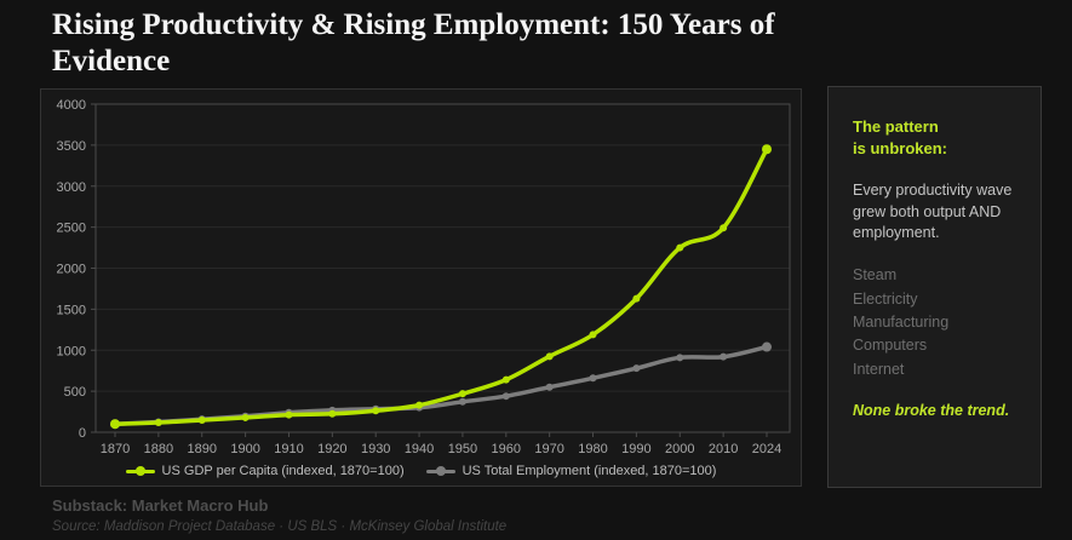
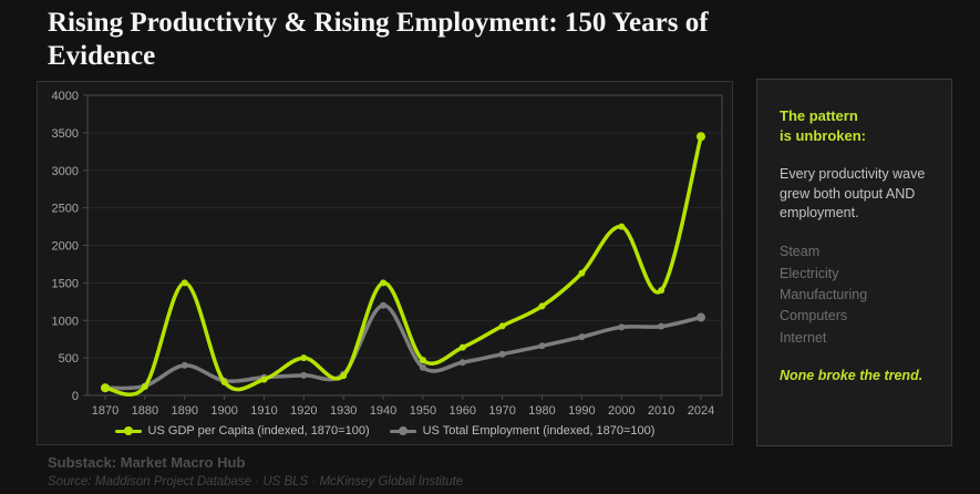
US GDP per Capita (indexed, 1870=100)/1890: 100 -> 1500
US Total Employment (indexed, 1870=100)/1890: 200 -> 400
US GDP per Capita (indexed, 1870=100)/1920: 200 -> 500
US GDP per Capita (indexed, 1870=100)/1940: 300 -> 1500
US Total Employment (indexed, 1870=100)/1940: 300 -> 1200
US GDP per Capita (indexed, 1870=100)/2010: 2500 -> 1400
